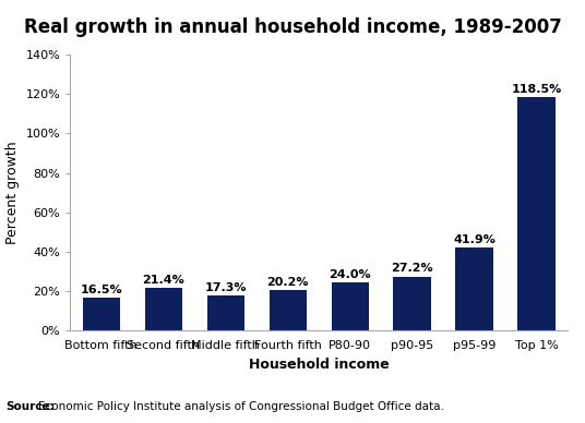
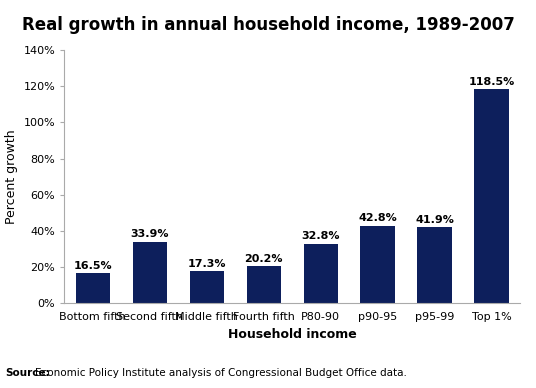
Second fifth: 21.4% -> 33.9%
P80-90: 24.0% -> 32.8%
p90-95: 27.2% -> 42.8%
